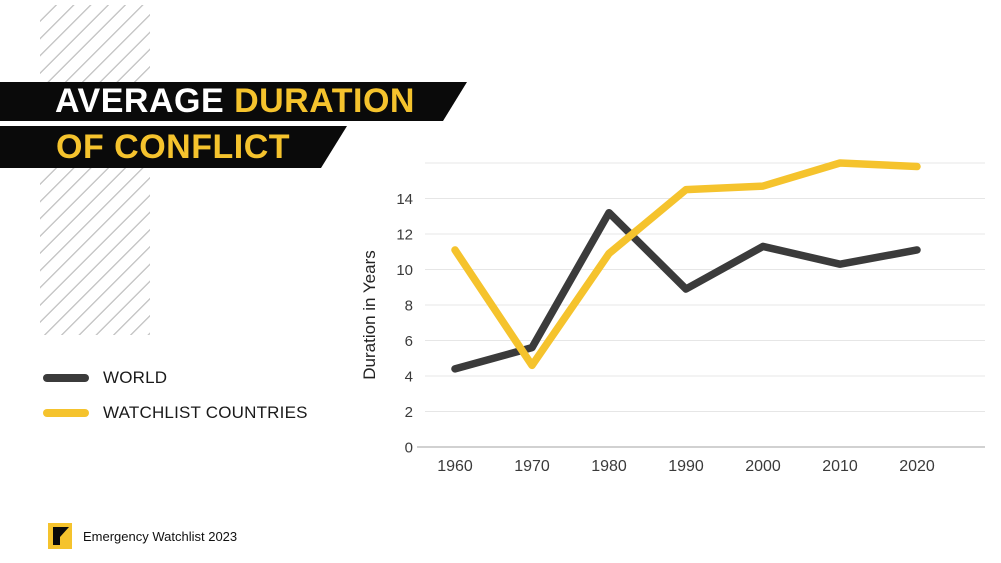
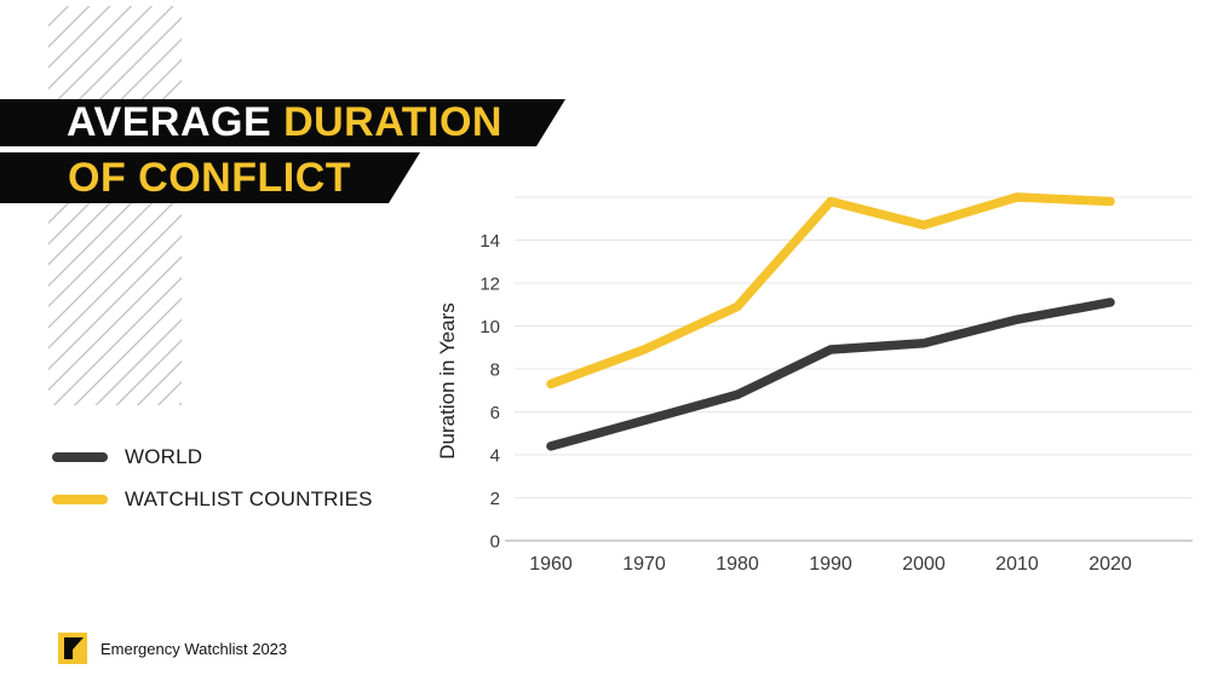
WATCHLIST COUNTRIES/1960: 11.1 -> 7.3
WATCHLIST COUNTRIES/1970: 4.6 -> 8.9
WORLD/1980: 13.2 -> 6.8
WATCHLIST COUNTRIES/1990: 14.5 -> 15.8
WORLD/2000: 11.3 -> 9.2
